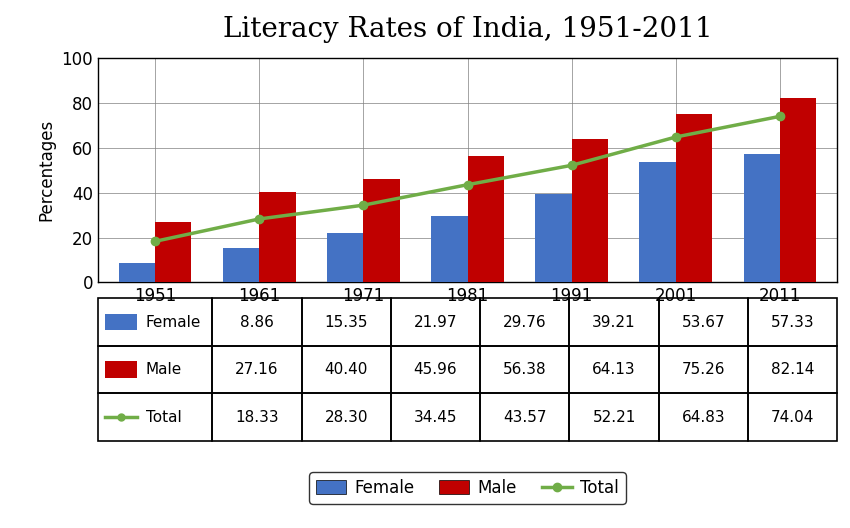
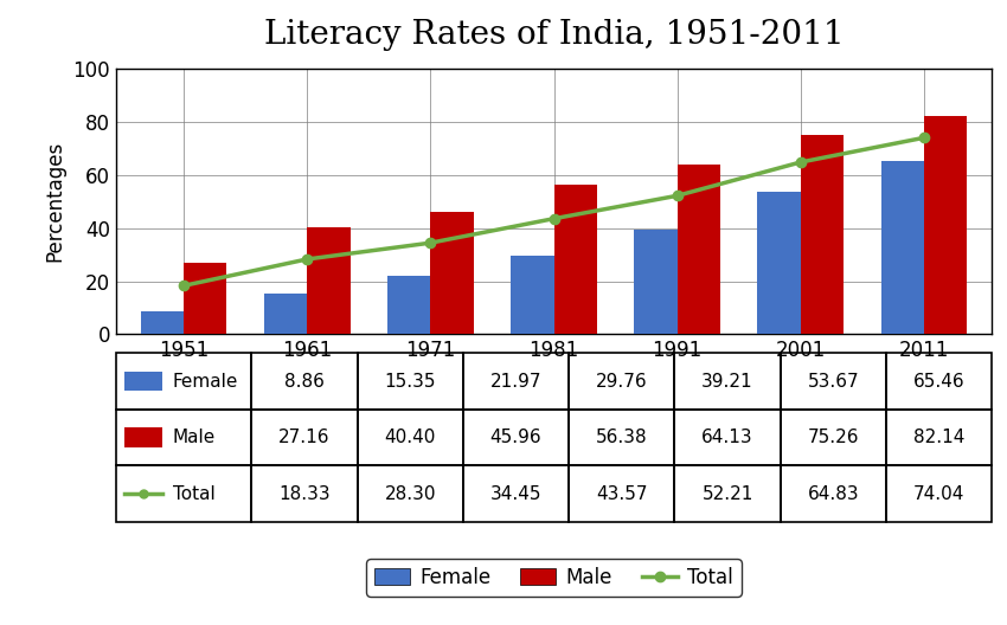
Female/2011: 57.33 -> 65.46
